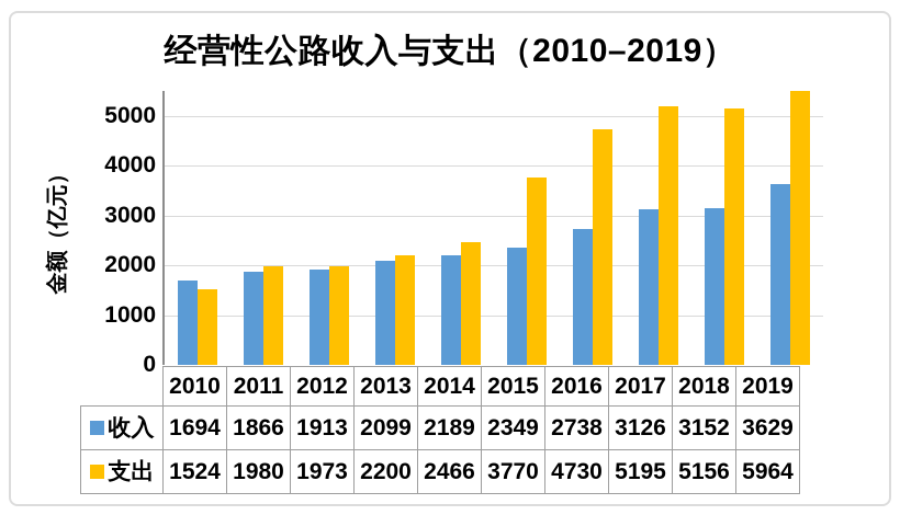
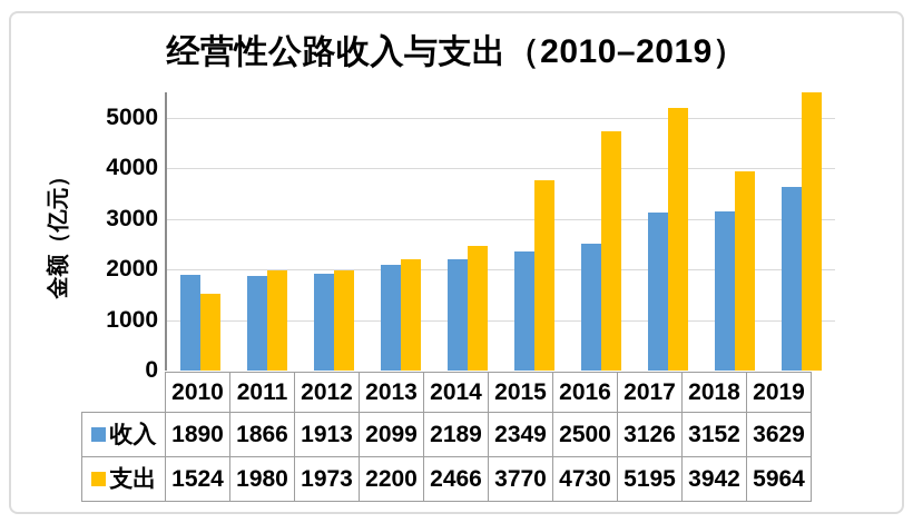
收入/2010: 1694 -> 1890
收入/2016: 2738 -> 2500
支出/2018: 5156 -> 3942
